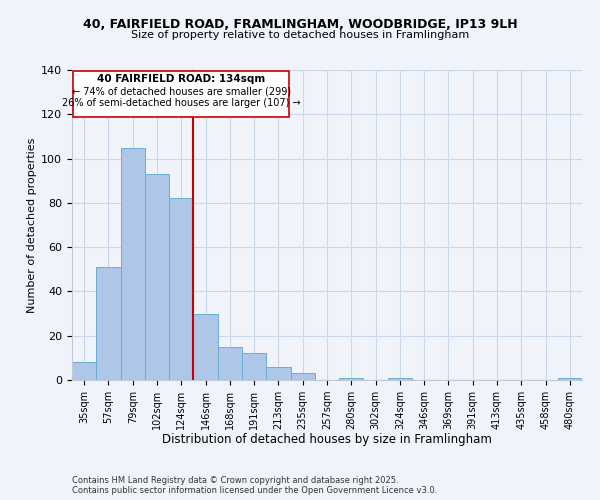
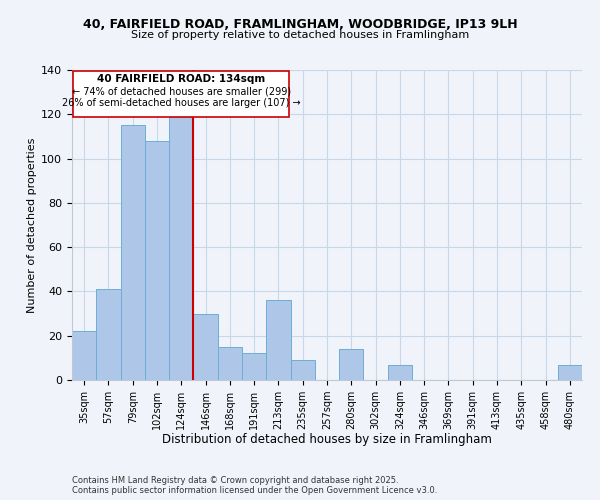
35sqm: 8 -> 22
57sqm: 51 -> 41
79sqm: 105 -> 115
102sqm: 93 -> 108
124sqm: 82 -> 119
213sqm: 6 -> 36
235sqm: 3 -> 9
280sqm: 1 -> 14
324sqm: 1 -> 7
480sqm: 1 -> 7
